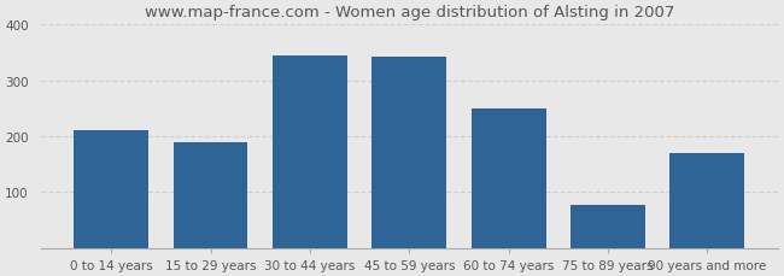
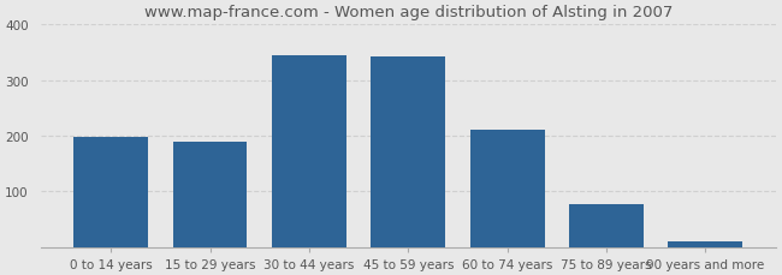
0 to 14 years: 210 -> 197
60 to 74 years: 250 -> 210
90 years and more: 170 -> 10
